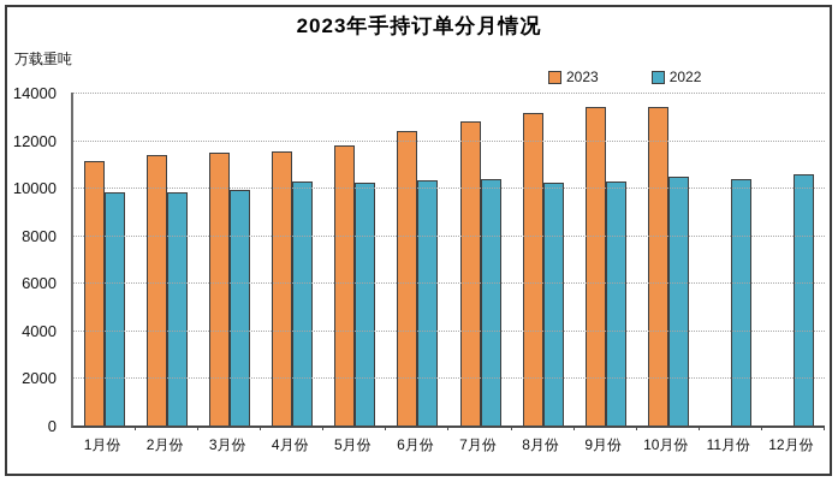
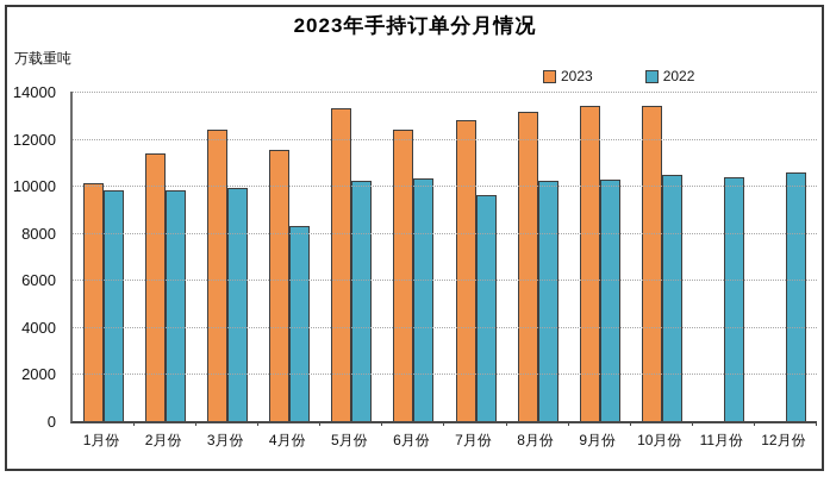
2023/1月份: 11100 -> 10100
2023/3月份: 11400 -> 12400
2022/4月份: 10200 -> 8300
2023/5月份: 11800 -> 13300
2022/7月份: 10400 -> 9600
